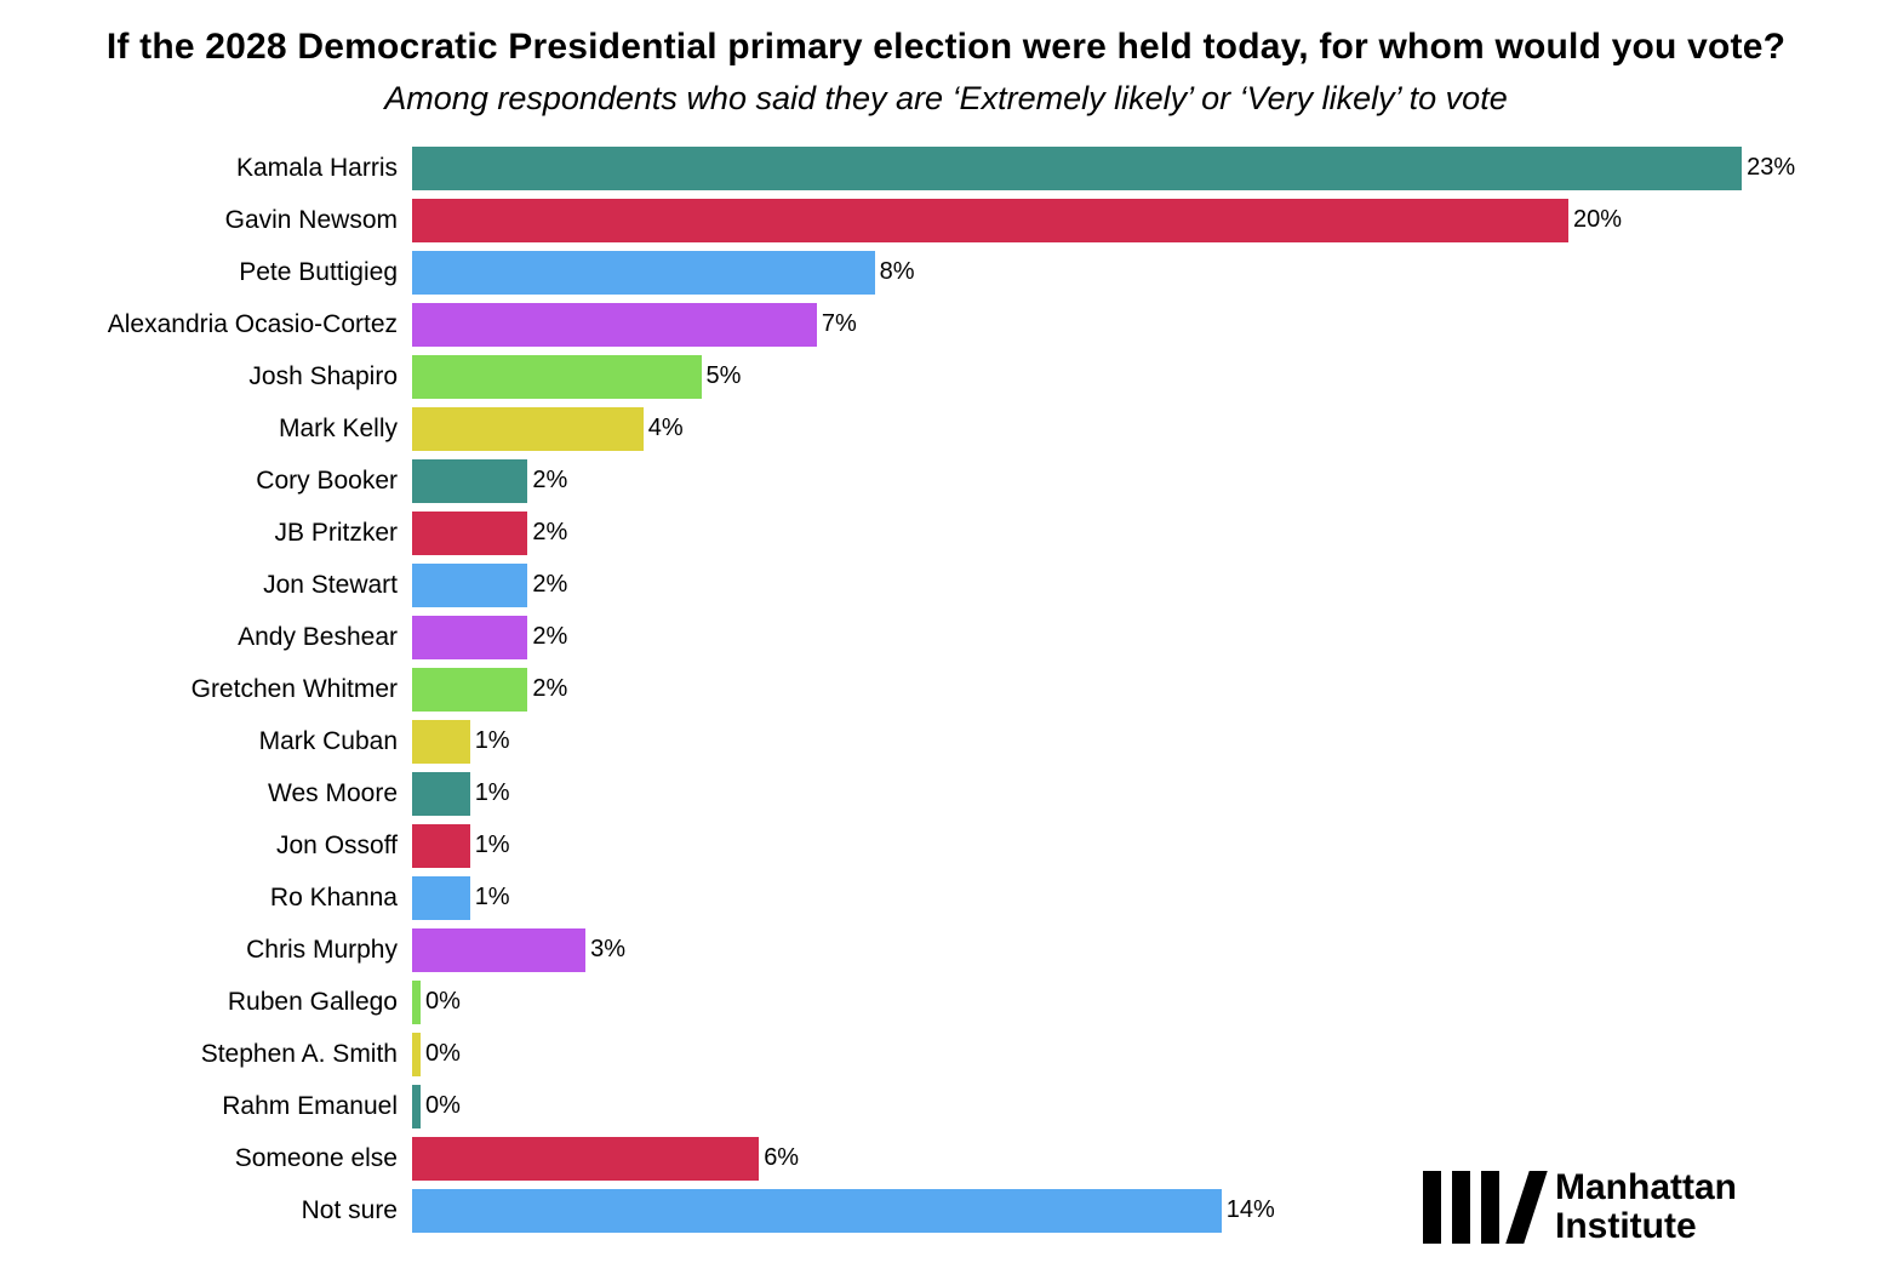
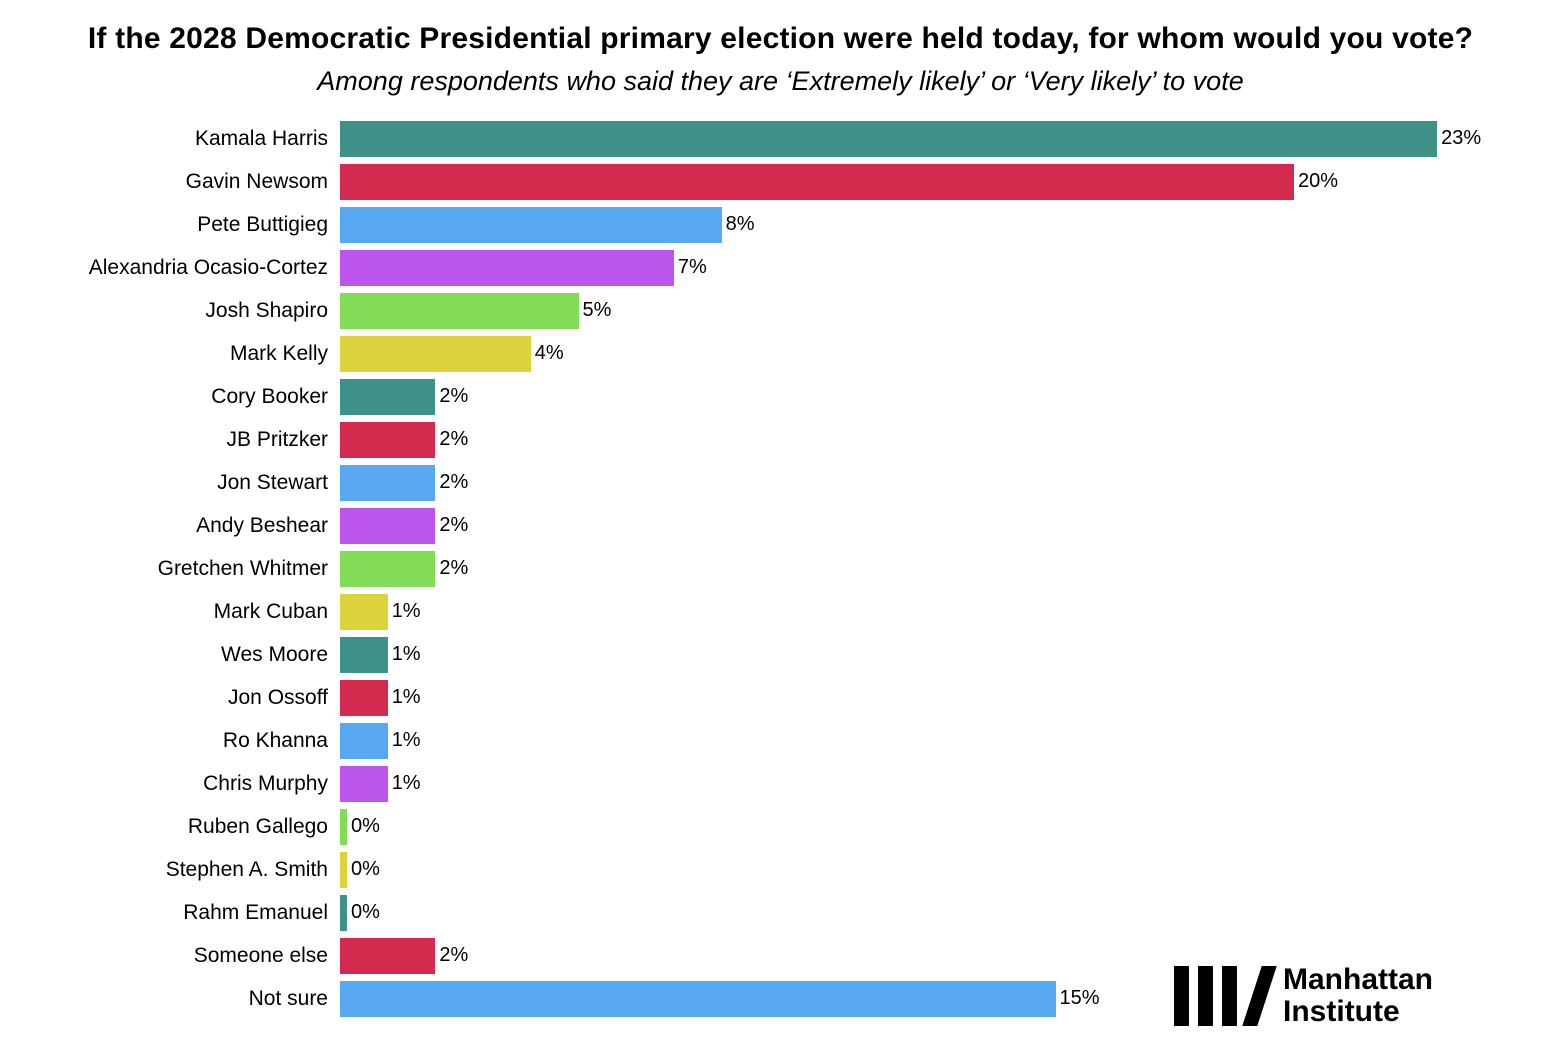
Chris Murphy: 3% -> 1%
Someone else: 6% -> 2%
Not sure: 14% -> 15%
